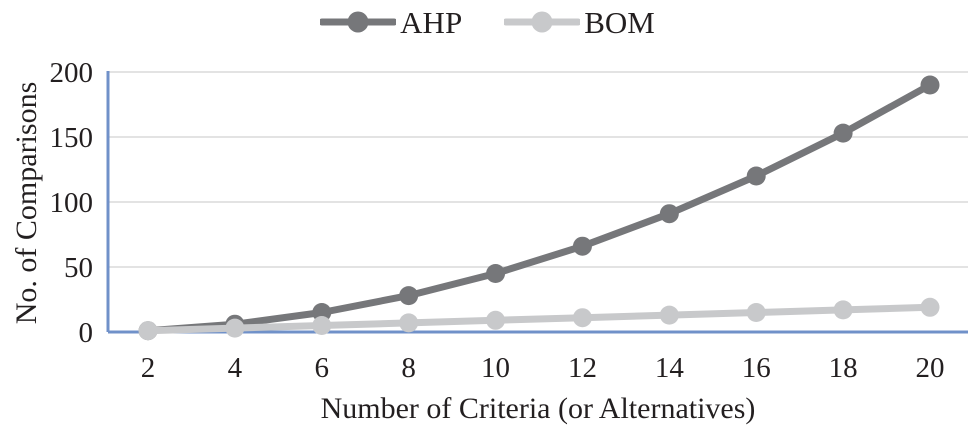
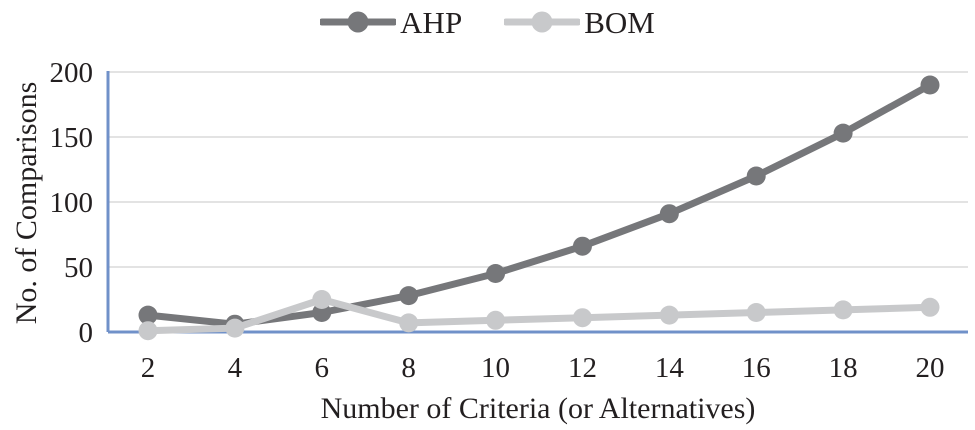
AHP/2: 1 -> 13
BOM/6: 5 -> 25
